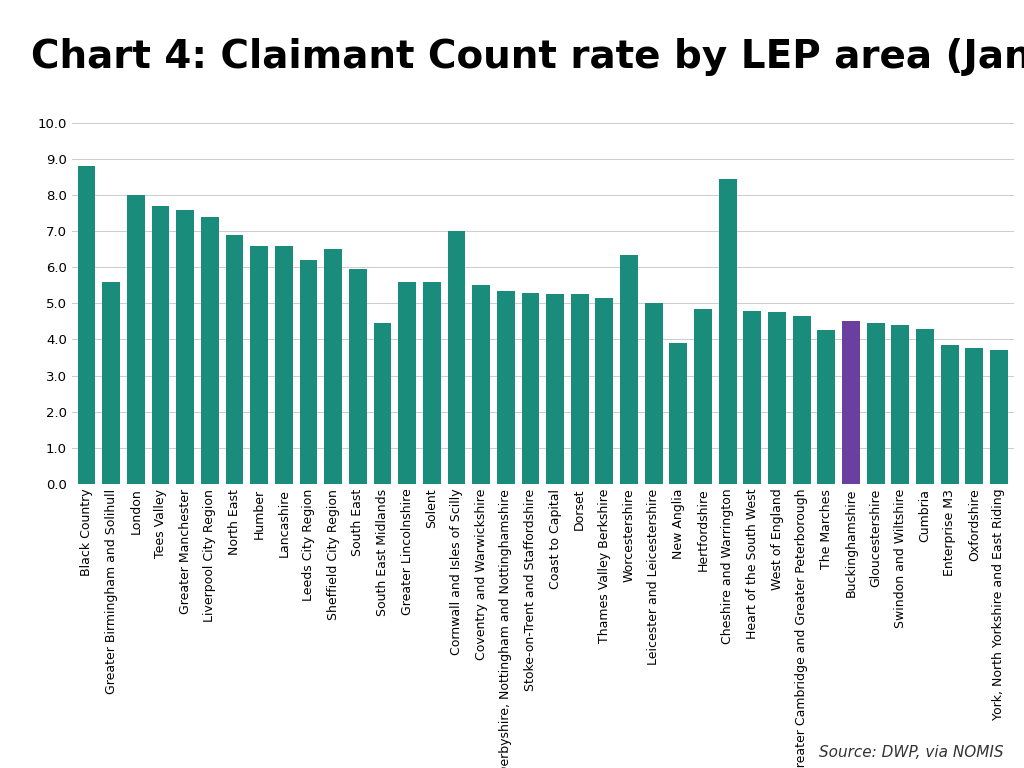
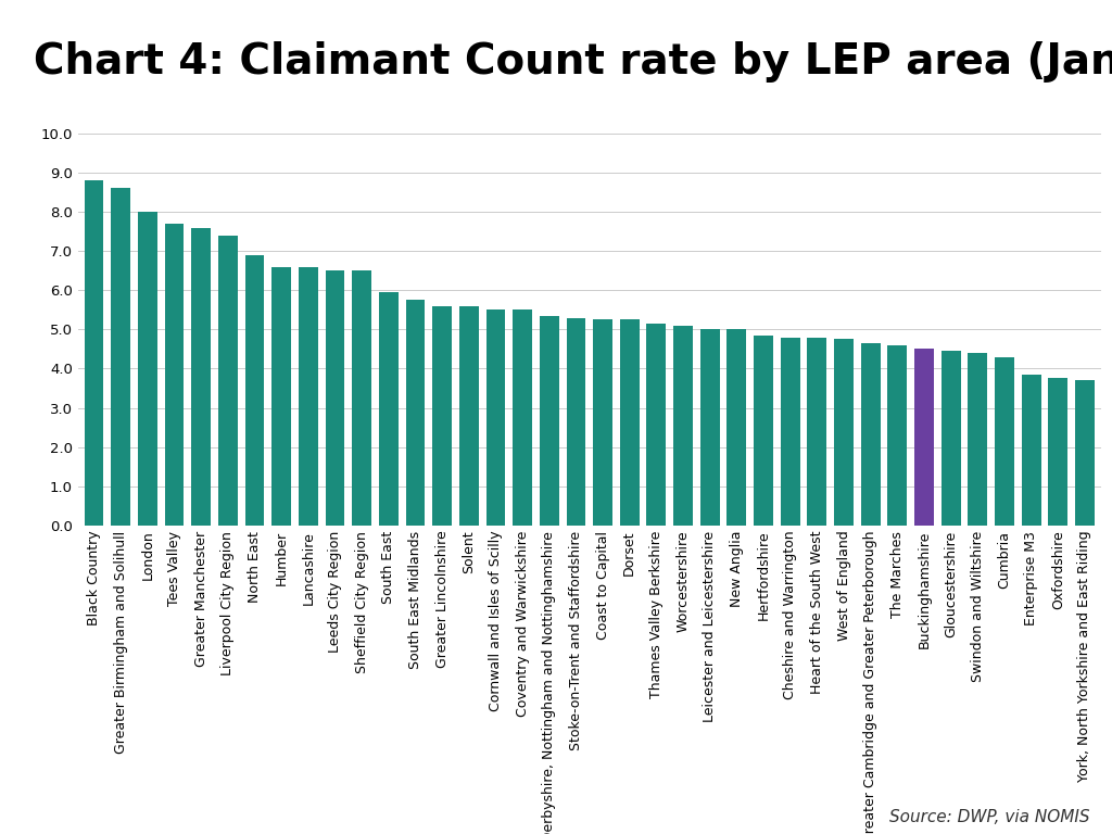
Greater Birmingham and Solihull: 5.60 -> 8.60
Leeds City Region: 6.20 -> 6.50
South East Midlands: 4.45 -> 5.75
Cornwall and Isles of Scilly: 7.00 -> 5.50
Worcestershire: 6.35 -> 5.10
New Anglia: 3.90 -> 5.00
Cheshire and Warrington: 8.45 -> 4.80
The Marches: 4.25 -> 4.60
